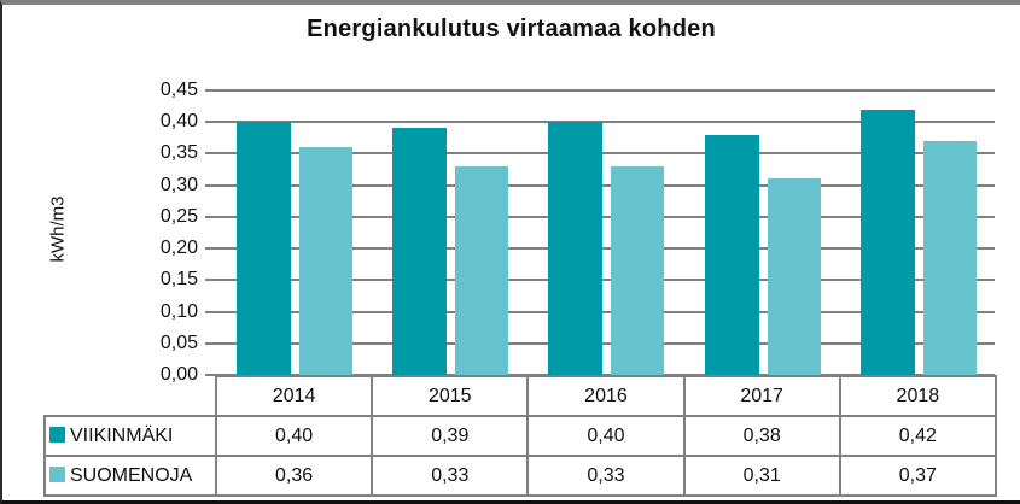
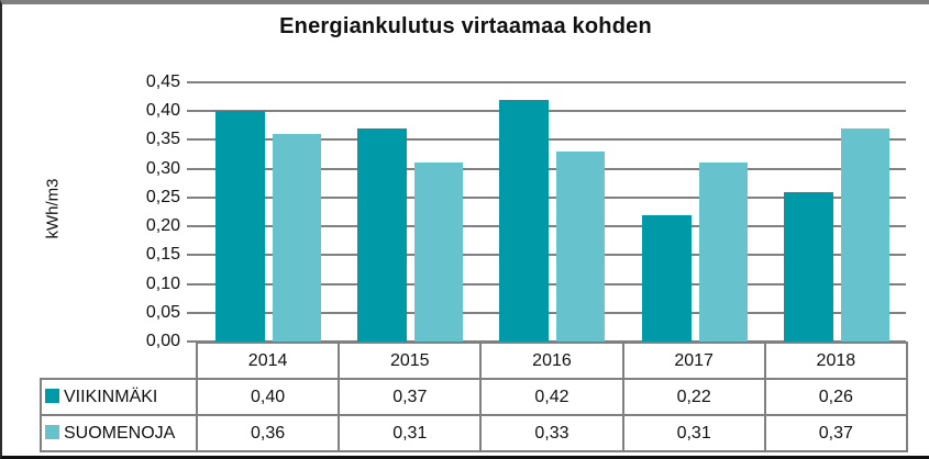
VIIKINMÄKI/2015: 0,39 -> 0,37
SUOMENOJA/2015: 0,33 -> 0,31
VIIKINMÄKI/2016: 0,40 -> 0,42
VIIKINMÄKI/2017: 0,38 -> 0,22
VIIKINMÄKI/2018: 0,42 -> 0,26
